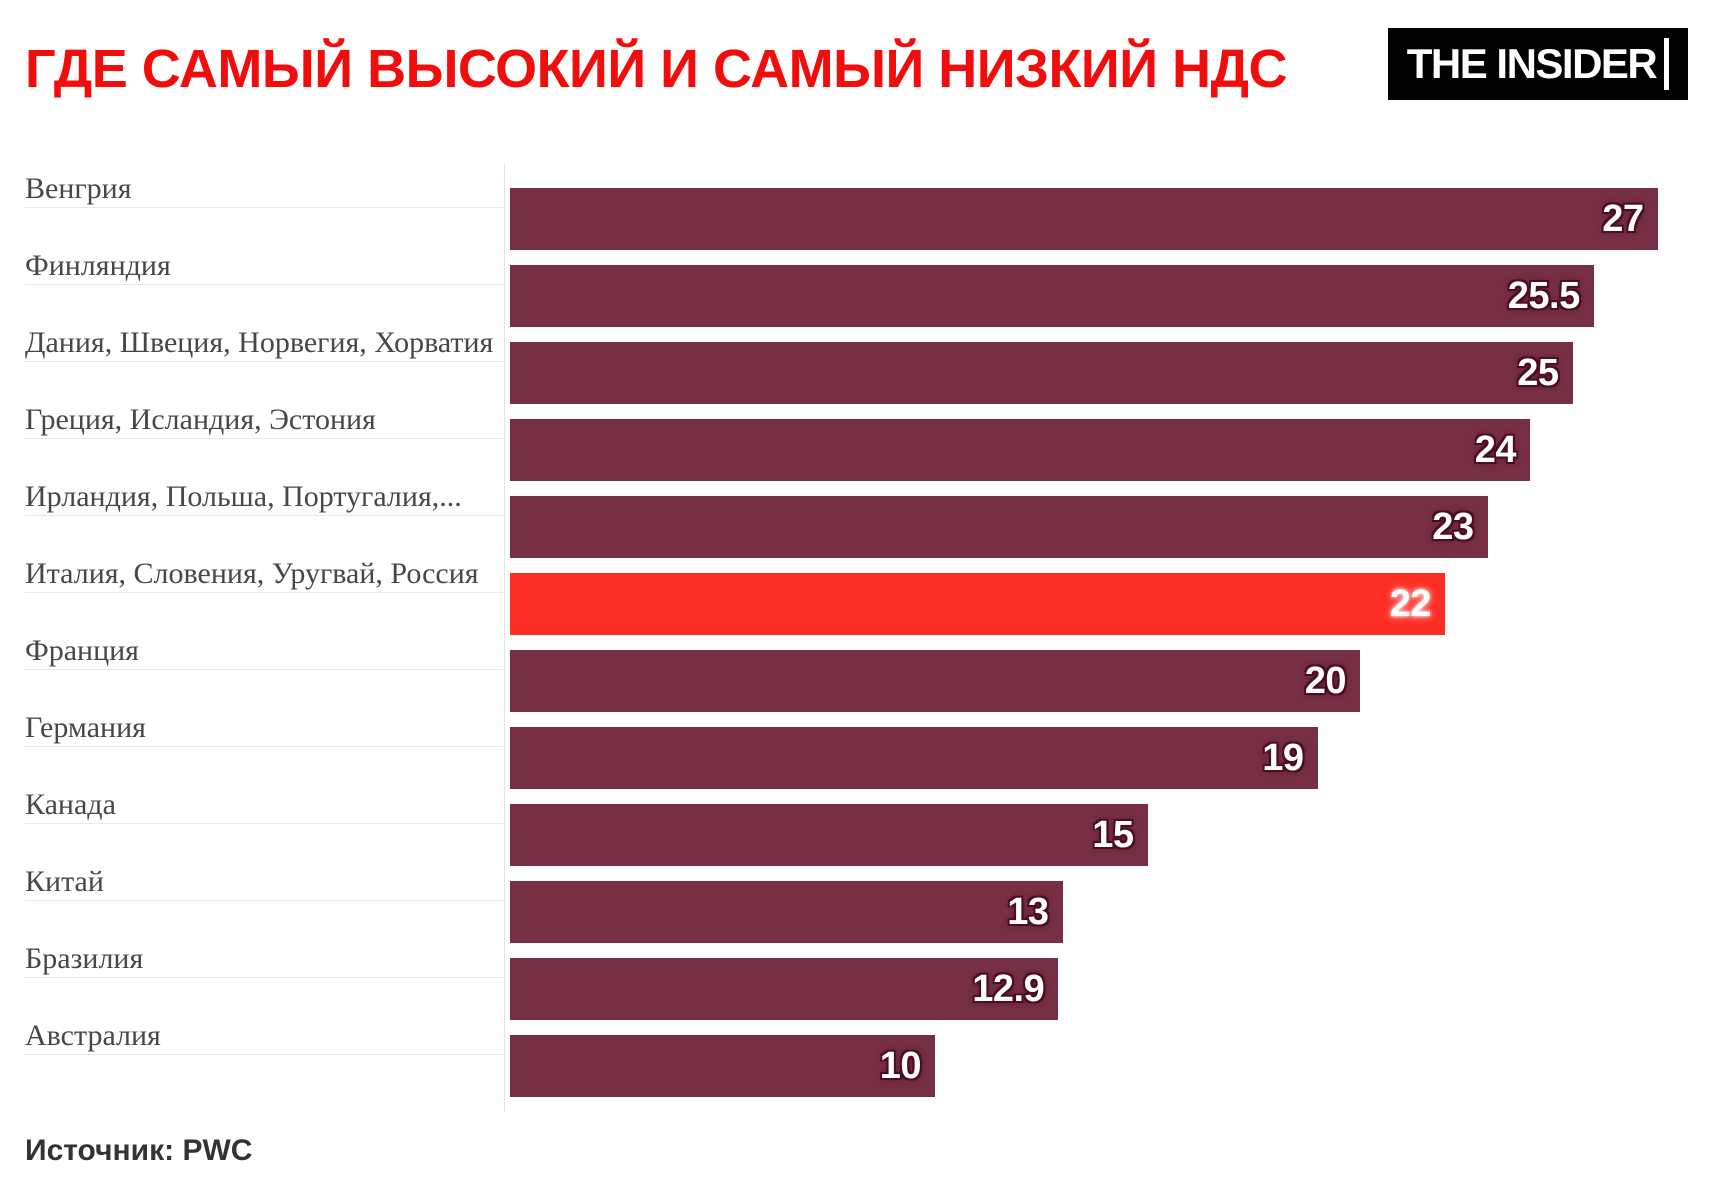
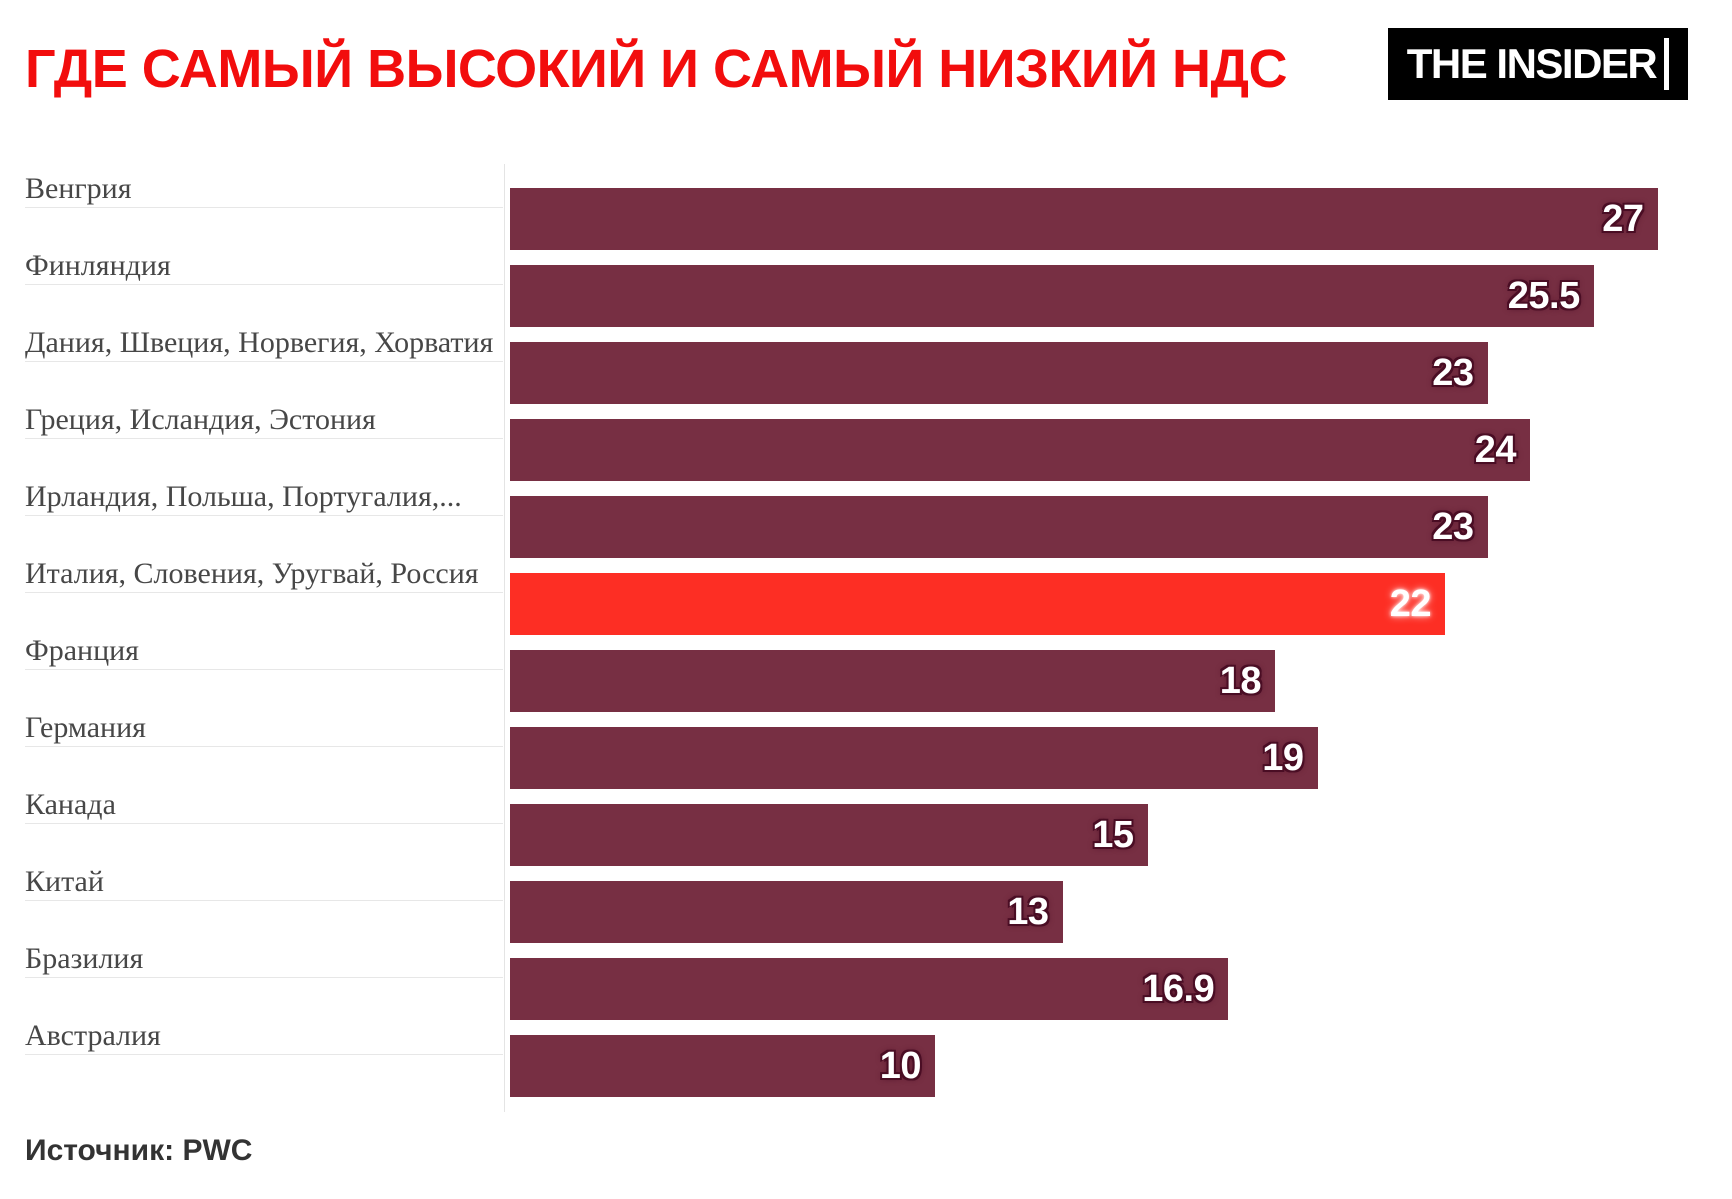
Дания, Швеция, Норвегия, Хорватия: 25 -> 23
Франция: 20 -> 18
Бразилия: 12.9 -> 16.9
